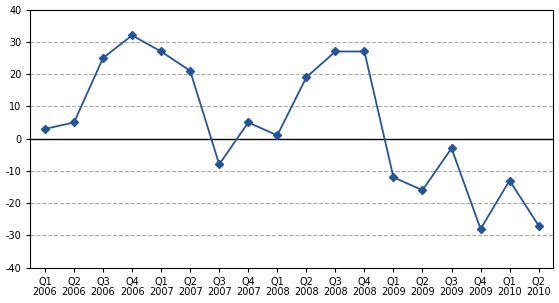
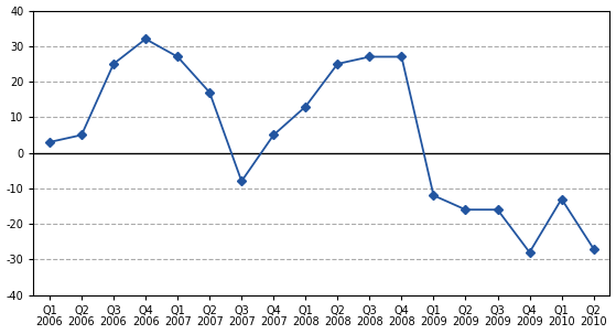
Q2 2007: 21 -> 17
Q1 2008: 1 -> 13
Q2 2008: 19 -> 25
Q3 2009: -3 -> -16
